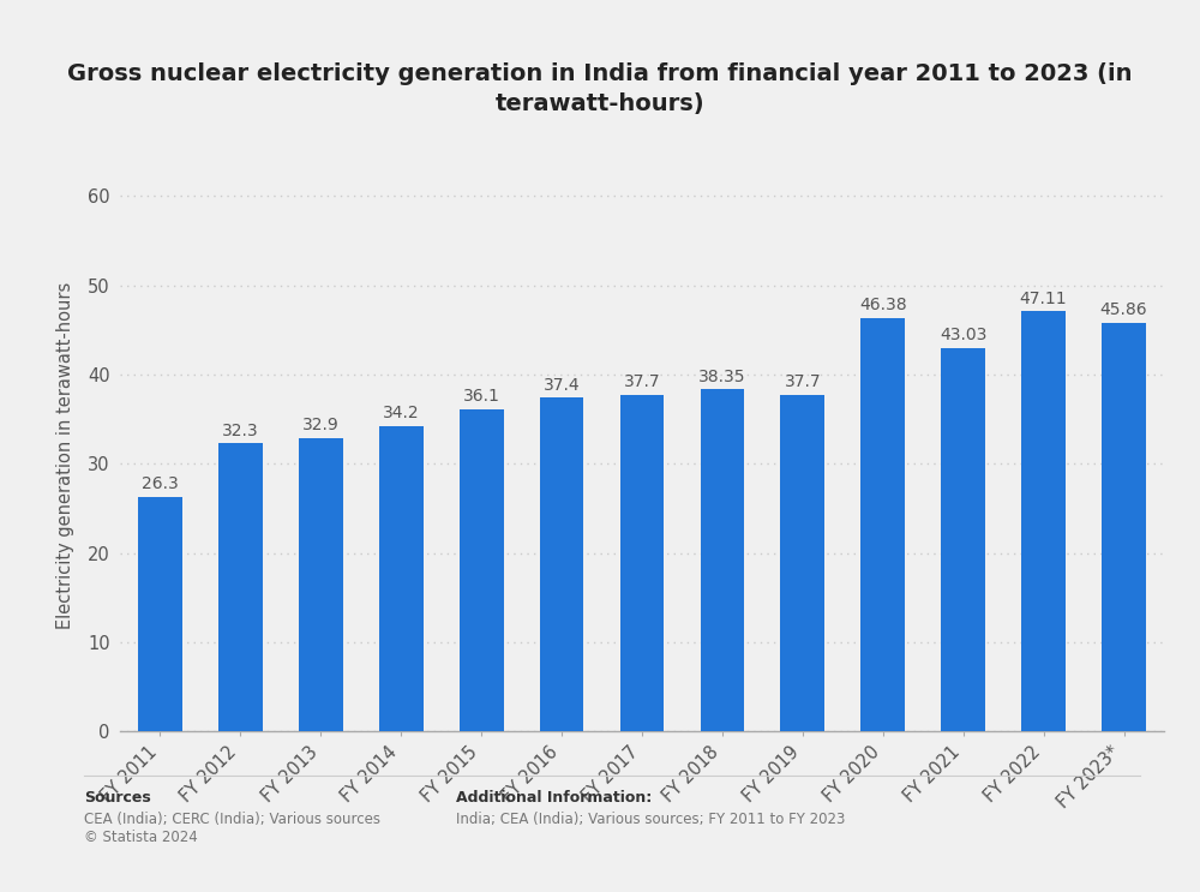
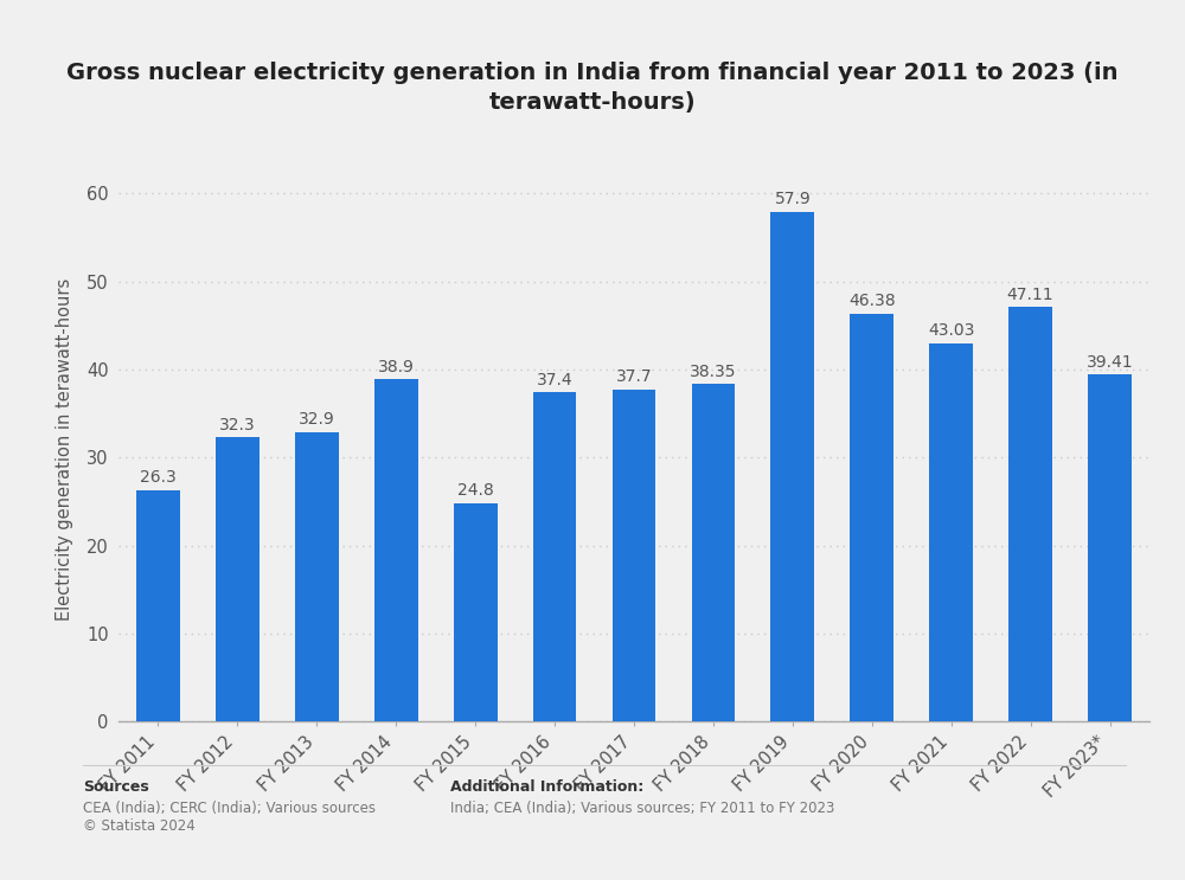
FY 2014: 34.2 -> 38.9
FY 2015: 36.1 -> 24.8
FY 2019: 37.7 -> 57.9
FY 2023*: 45.86 -> 39.41
